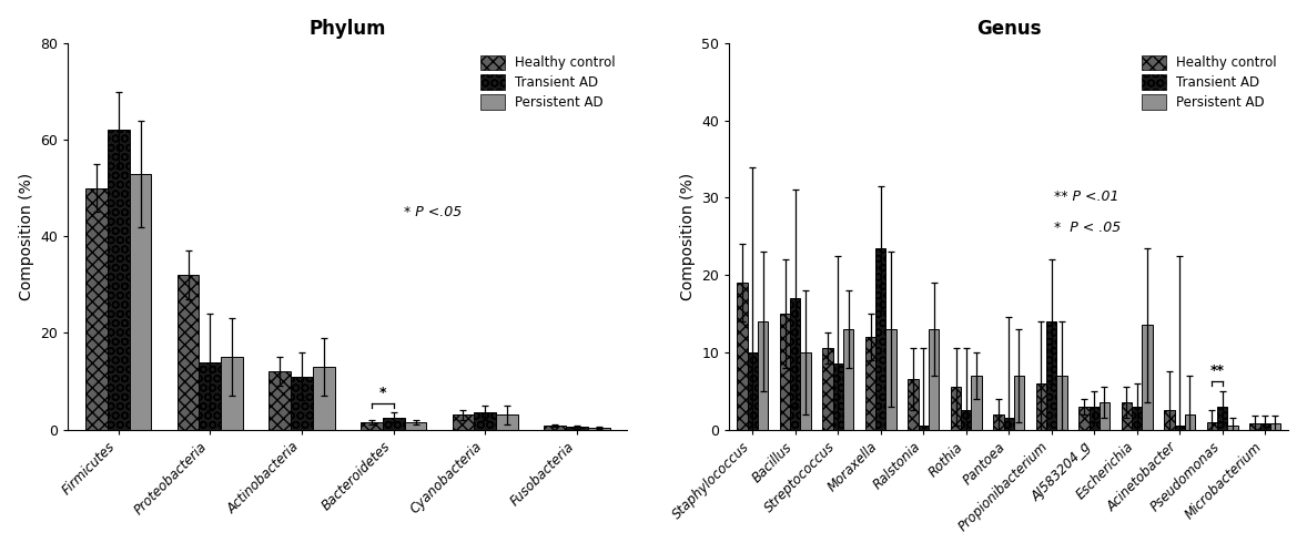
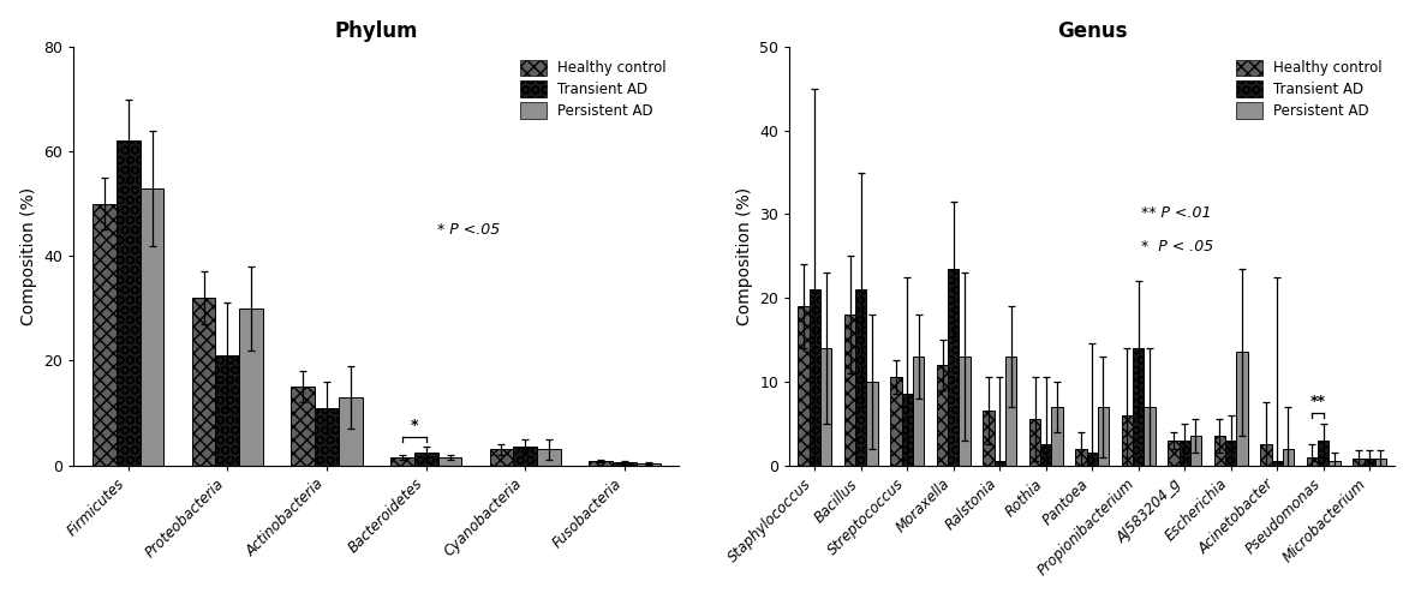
Phylum/Transient AD/Proteobacteria: 14.0 -> 21.0
Phylum/Persistent AD/Proteobacteria: 15.0 -> 30.0
Phylum/Healthy control/Actinobacteria: 12.0 -> 15.0
Genus/Transient AD/Staphylococcus: 10.0 -> 21.0
Genus/Healthy control/Bacillus: 15.0 -> 18.0
Genus/Transient AD/Bacillus: 17.0 -> 21.0
